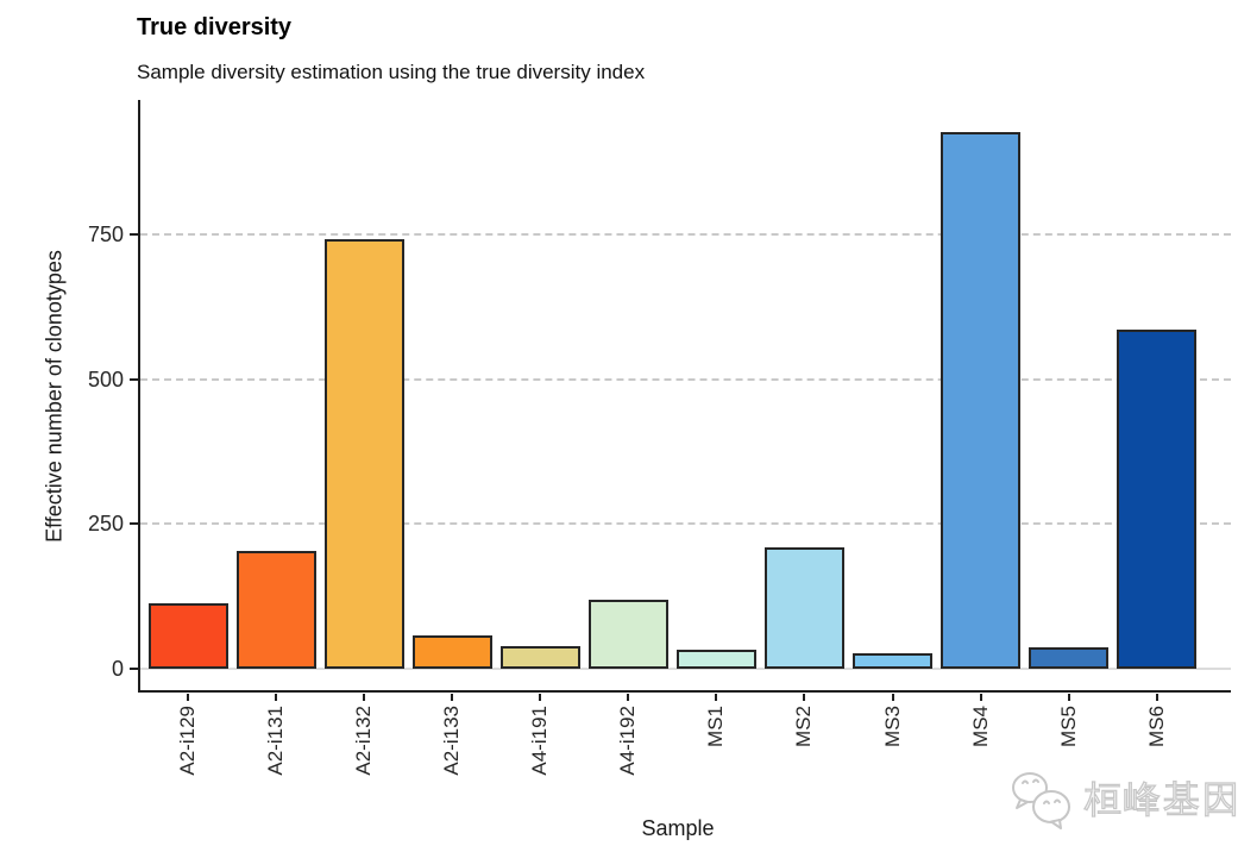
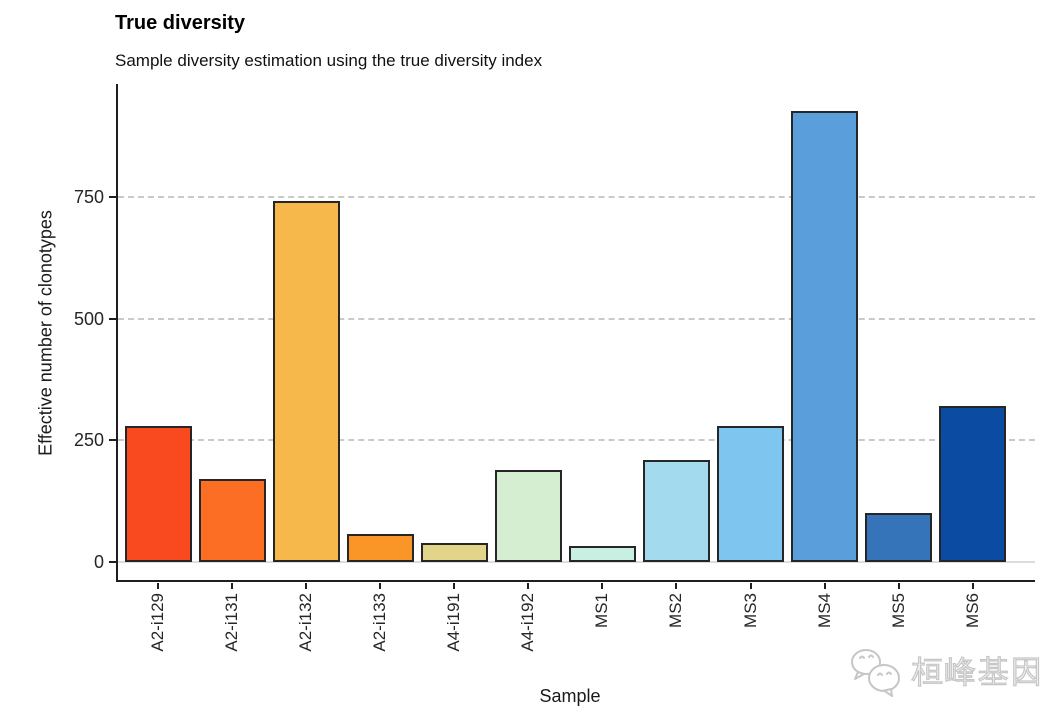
A2-i129: 110 -> 280
A2-i131: 200 -> 170
A4-i192: 120 -> 190
MS3: 30 -> 280
MS5: 40 -> 100
MS6: 580 -> 320
